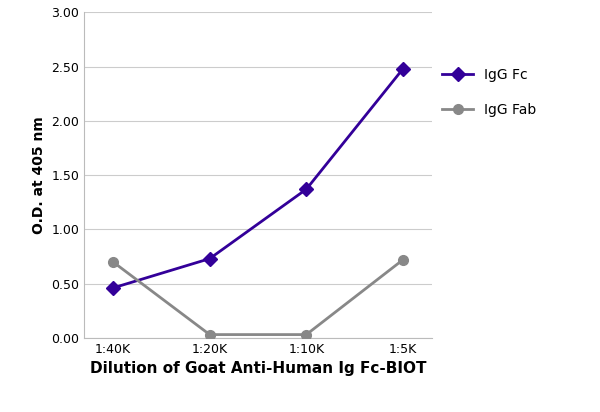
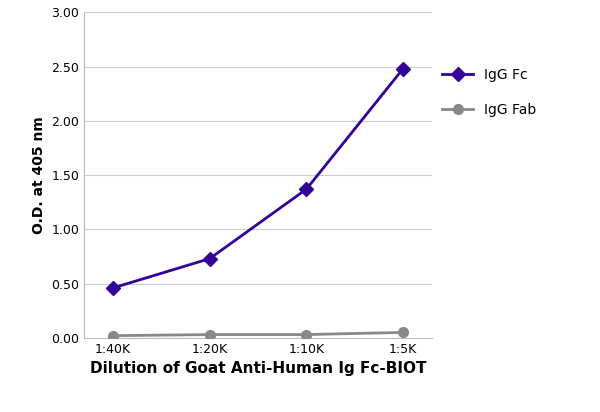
IgG Fab/1:40K: 0.70 -> 0.02
IgG Fab/1:5K: 0.72 -> 0.05
